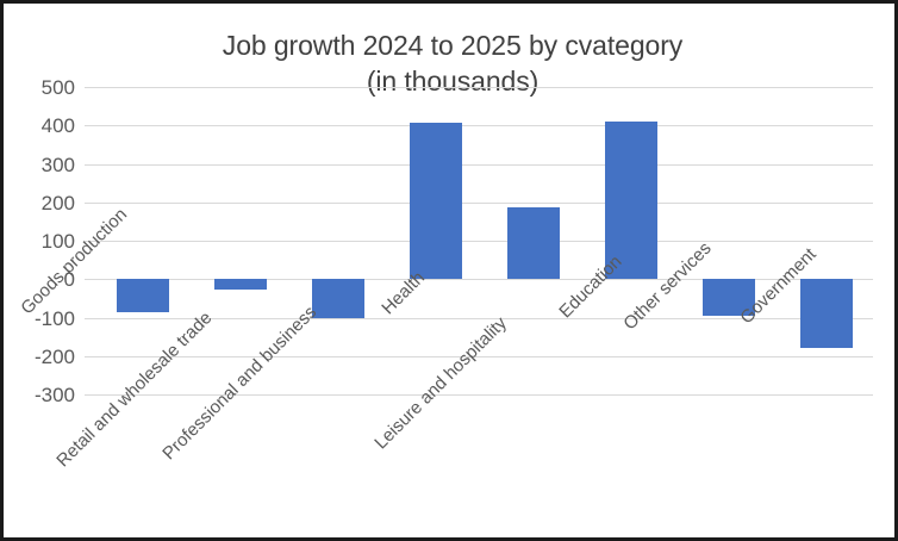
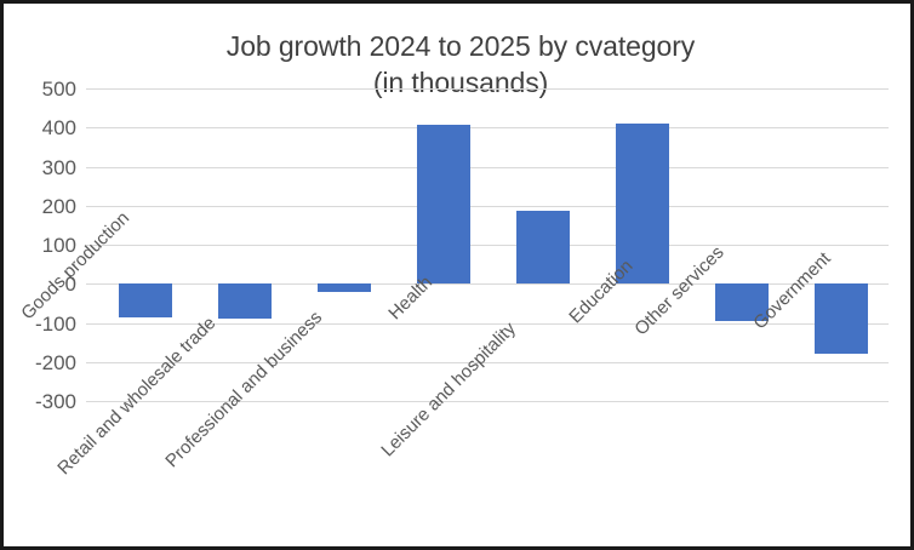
Retail and wholesale trade: -30 -> -90
Professional and business: -100 -> -20
